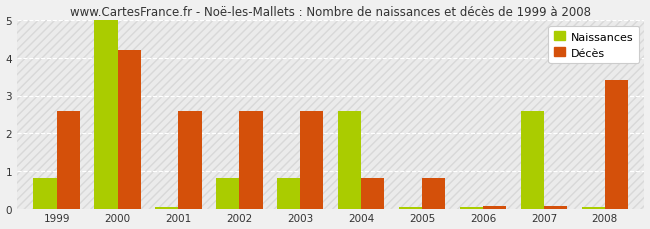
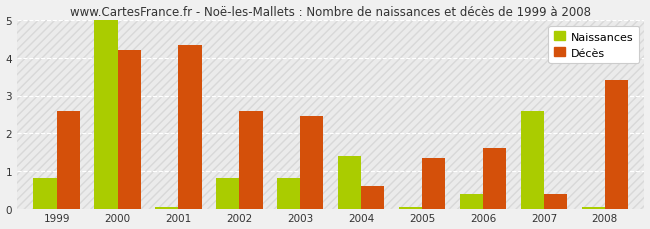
Décès/2001: 2.60 -> 4.35
Décès/2003: 2.60 -> 2.45
Naissances/2004: 2.60 -> 1.40
Décès/2004: 0.80 -> 0.60
Décès/2005: 0.80 -> 1.35
Naissances/2006: 0.04 -> 0.40
Décès/2006: 0.06 -> 1.60
Décès/2007: 0.06 -> 0.40
